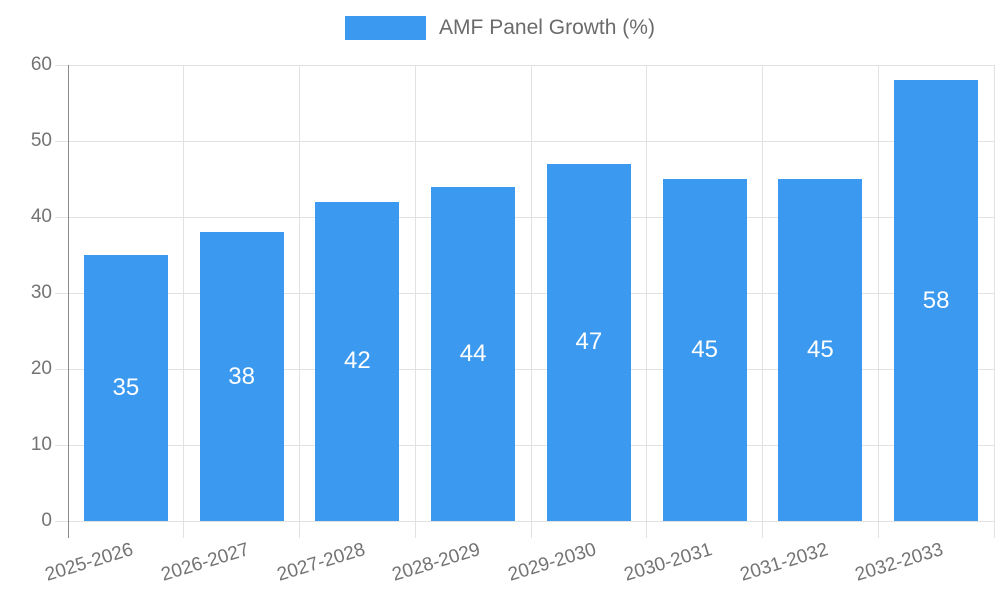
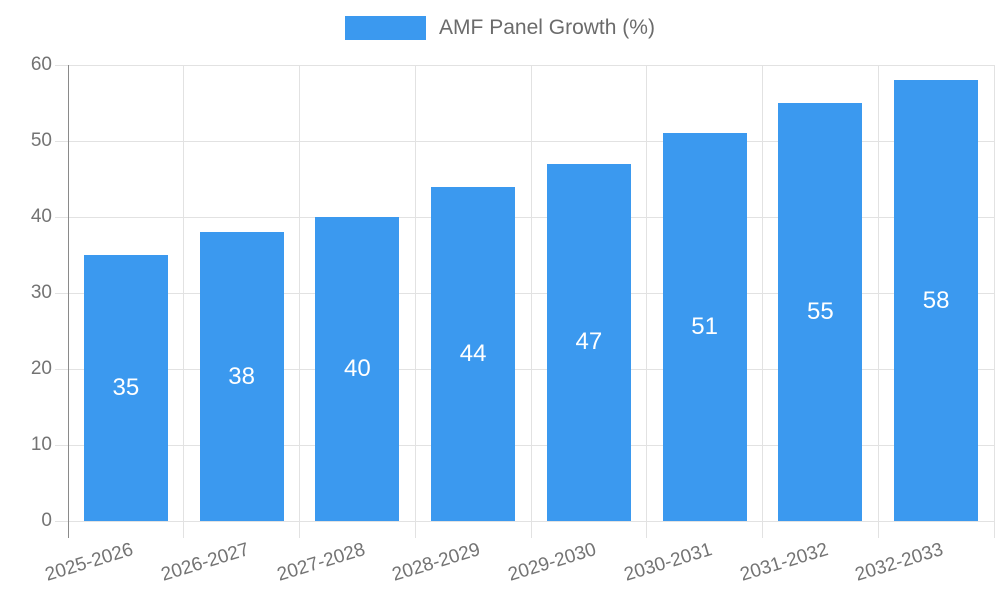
2027-2028: 42 -> 40
2030-2031: 45 -> 51
2031-2032: 45 -> 55
